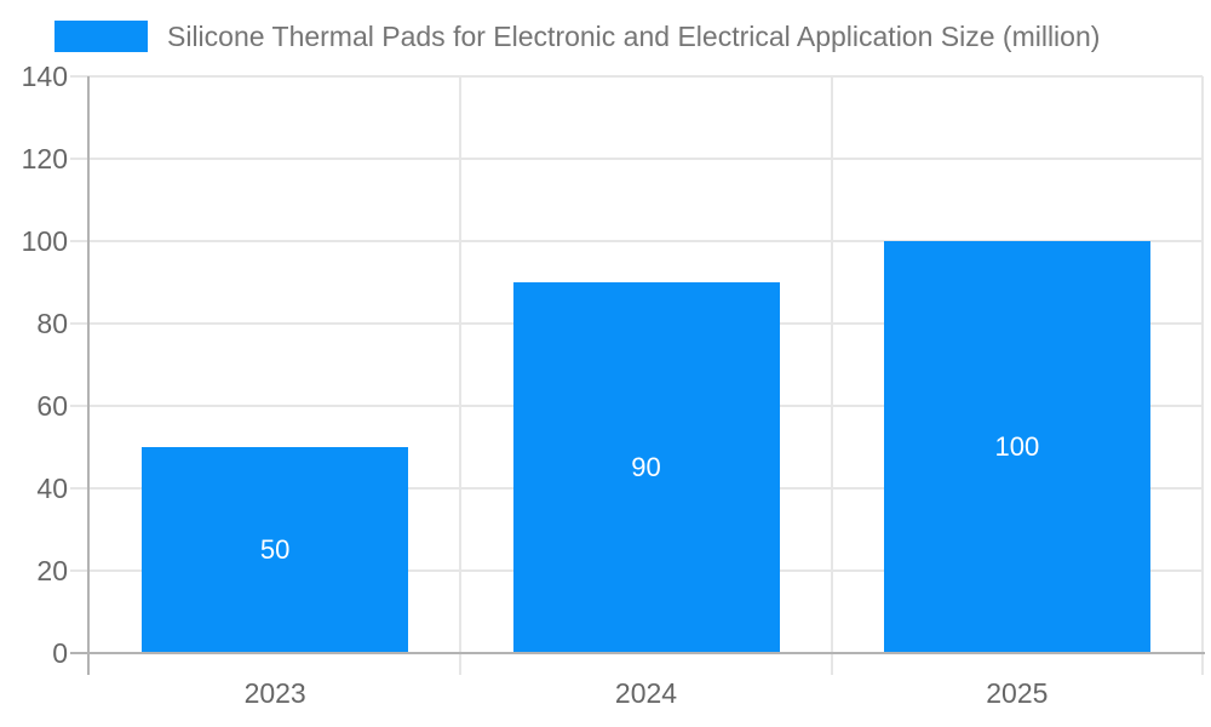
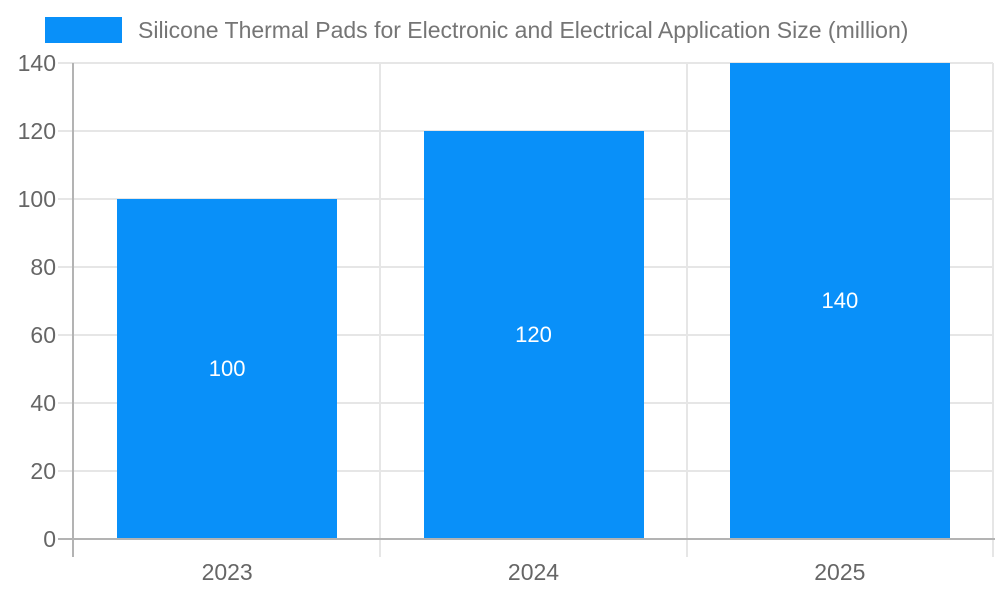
2023: 50 -> 100
2024: 90 -> 120
2025: 100 -> 140
